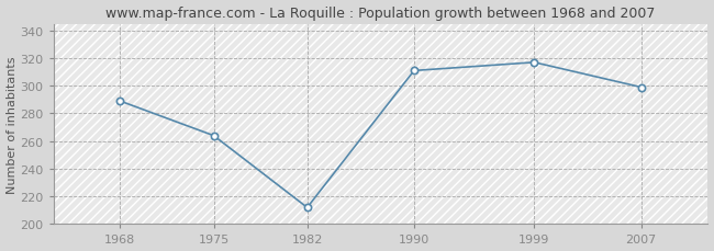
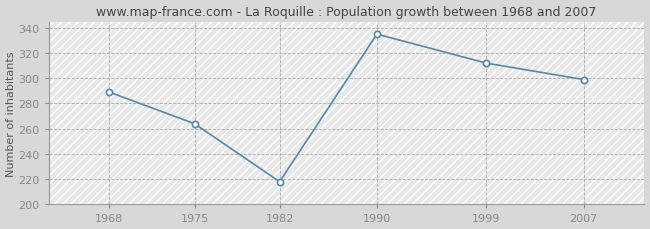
1982: 212 -> 218
1990: 311 -> 335
1999: 317 -> 312
